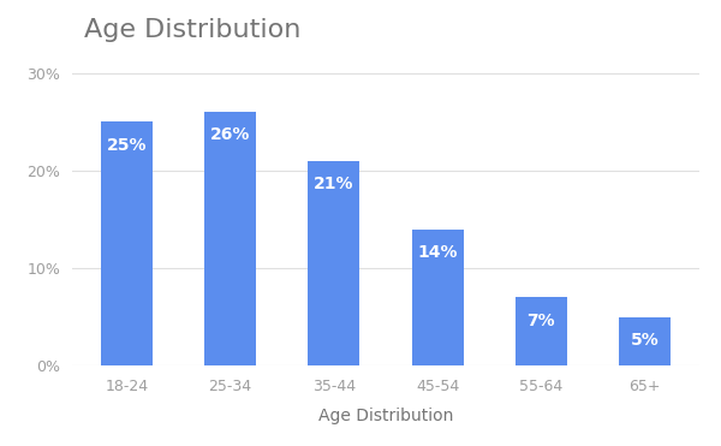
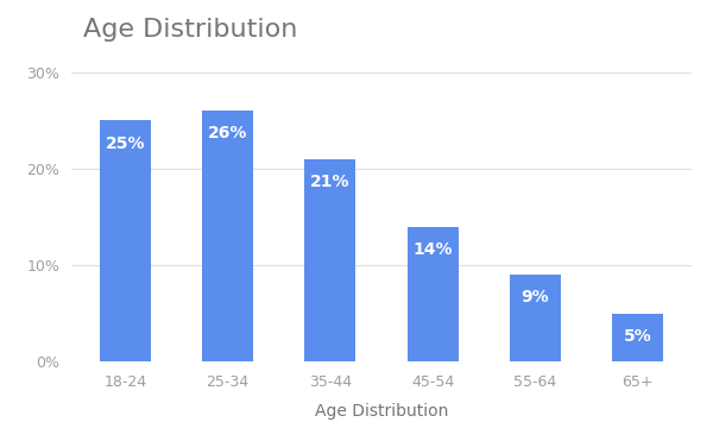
55-64: 7% -> 9%
